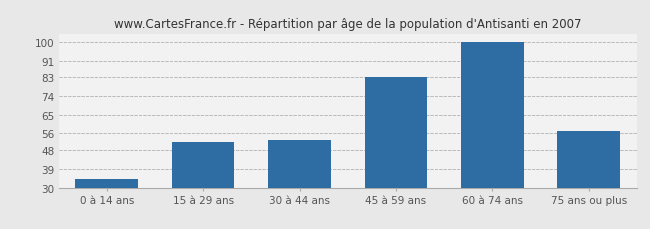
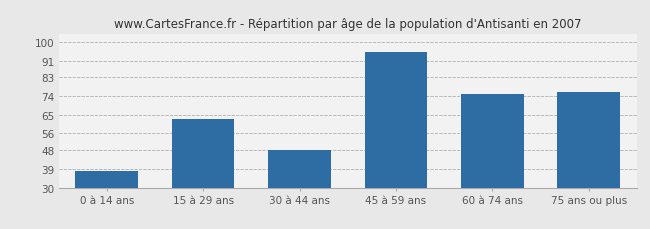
0 à 14 ans: 34 -> 38
15 à 29 ans: 52 -> 63
30 à 44 ans: 53 -> 48
45 à 59 ans: 83 -> 95
60 à 74 ans: 100 -> 75
75 ans ou plus: 57 -> 76
